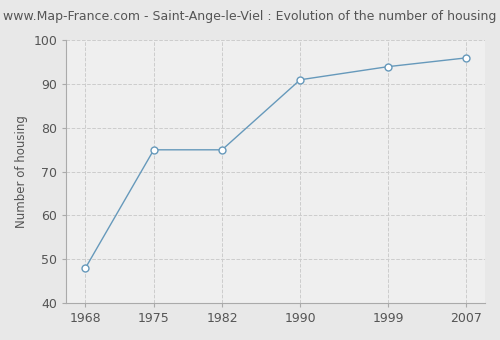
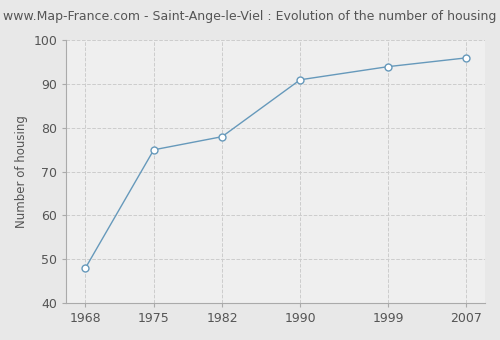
1982: 75 -> 78
